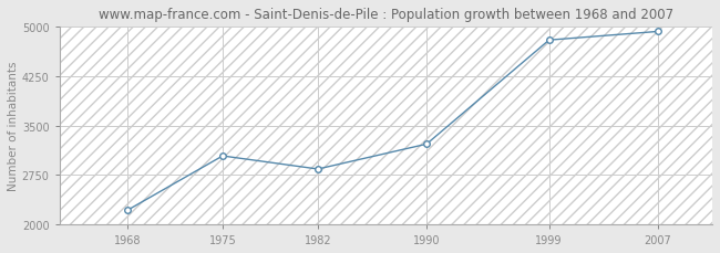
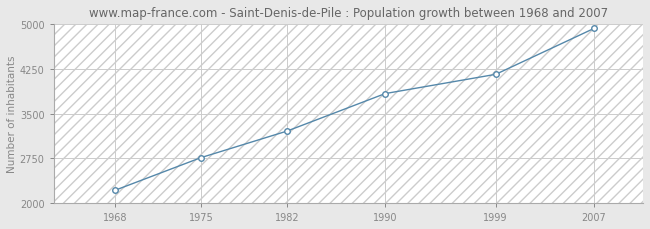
1975: 3040 -> 2760
1982: 2840 -> 3210
1990: 3220 -> 3840
1999: 4800 -> 4160
